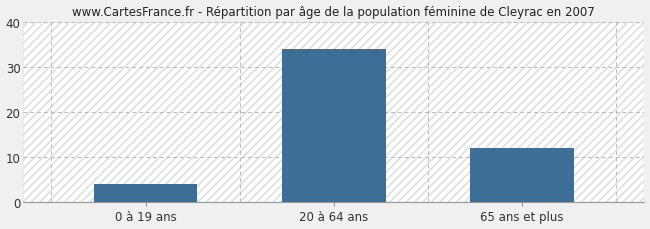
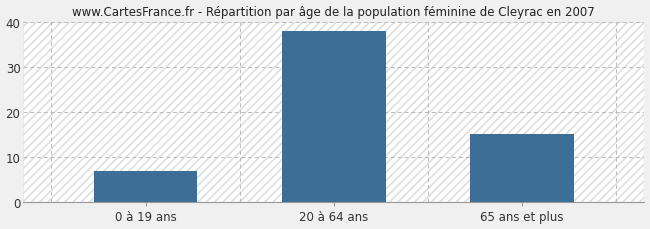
0 à 19 ans: 4 -> 7
20 à 64 ans: 34 -> 38
65 ans et plus: 12 -> 15
